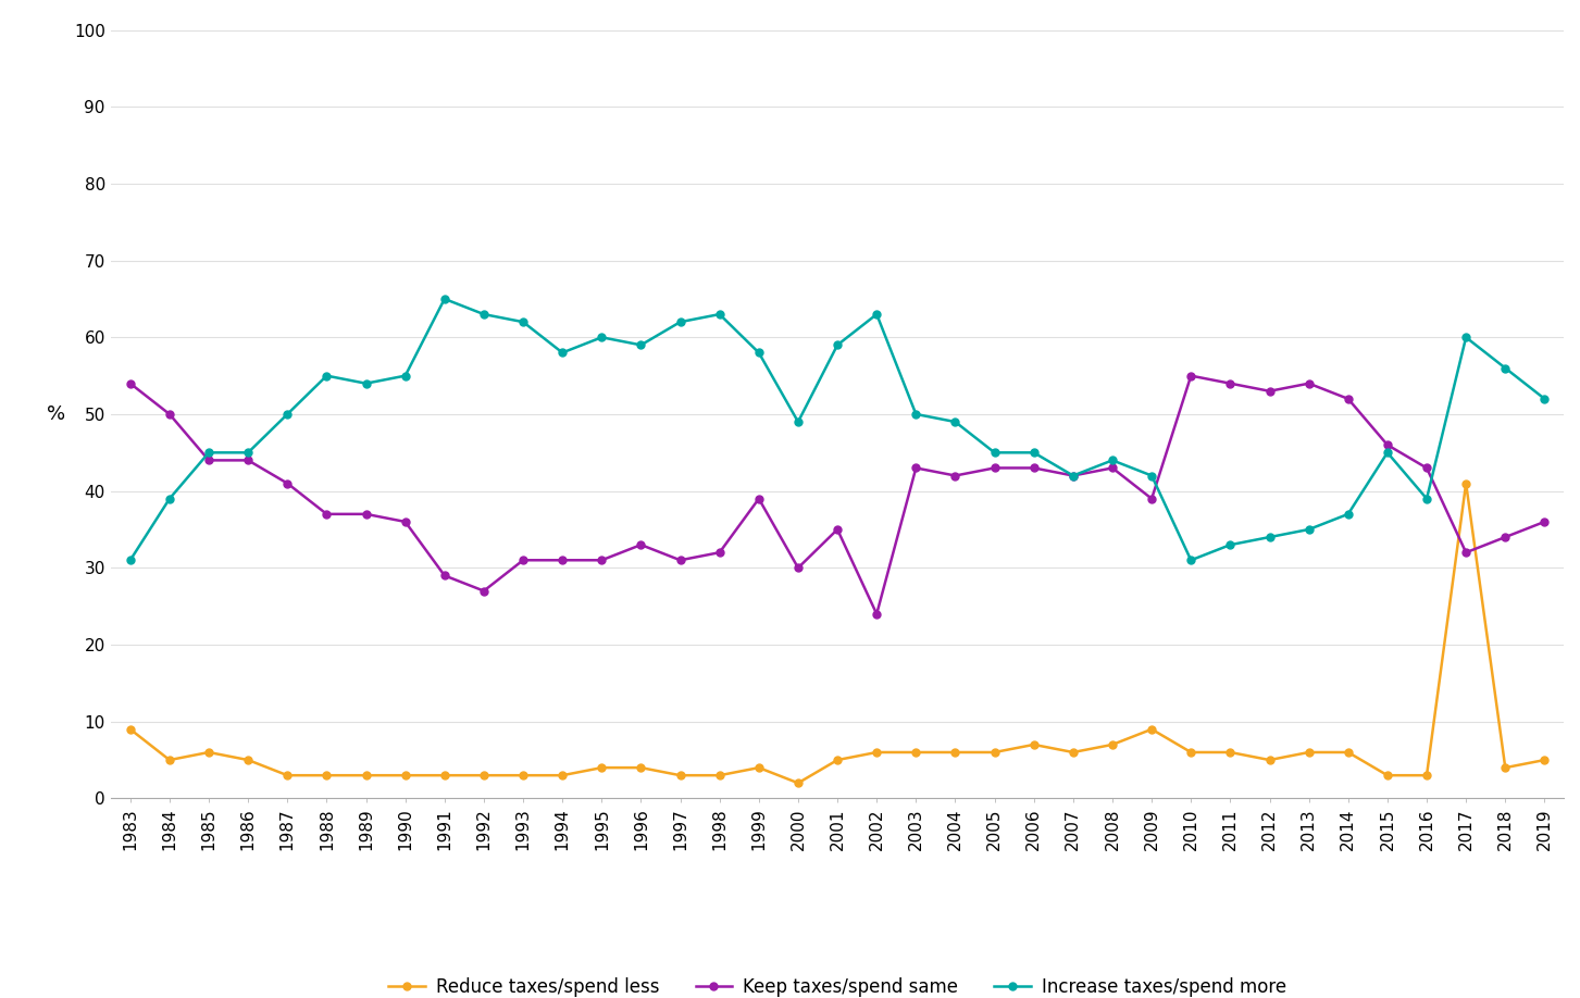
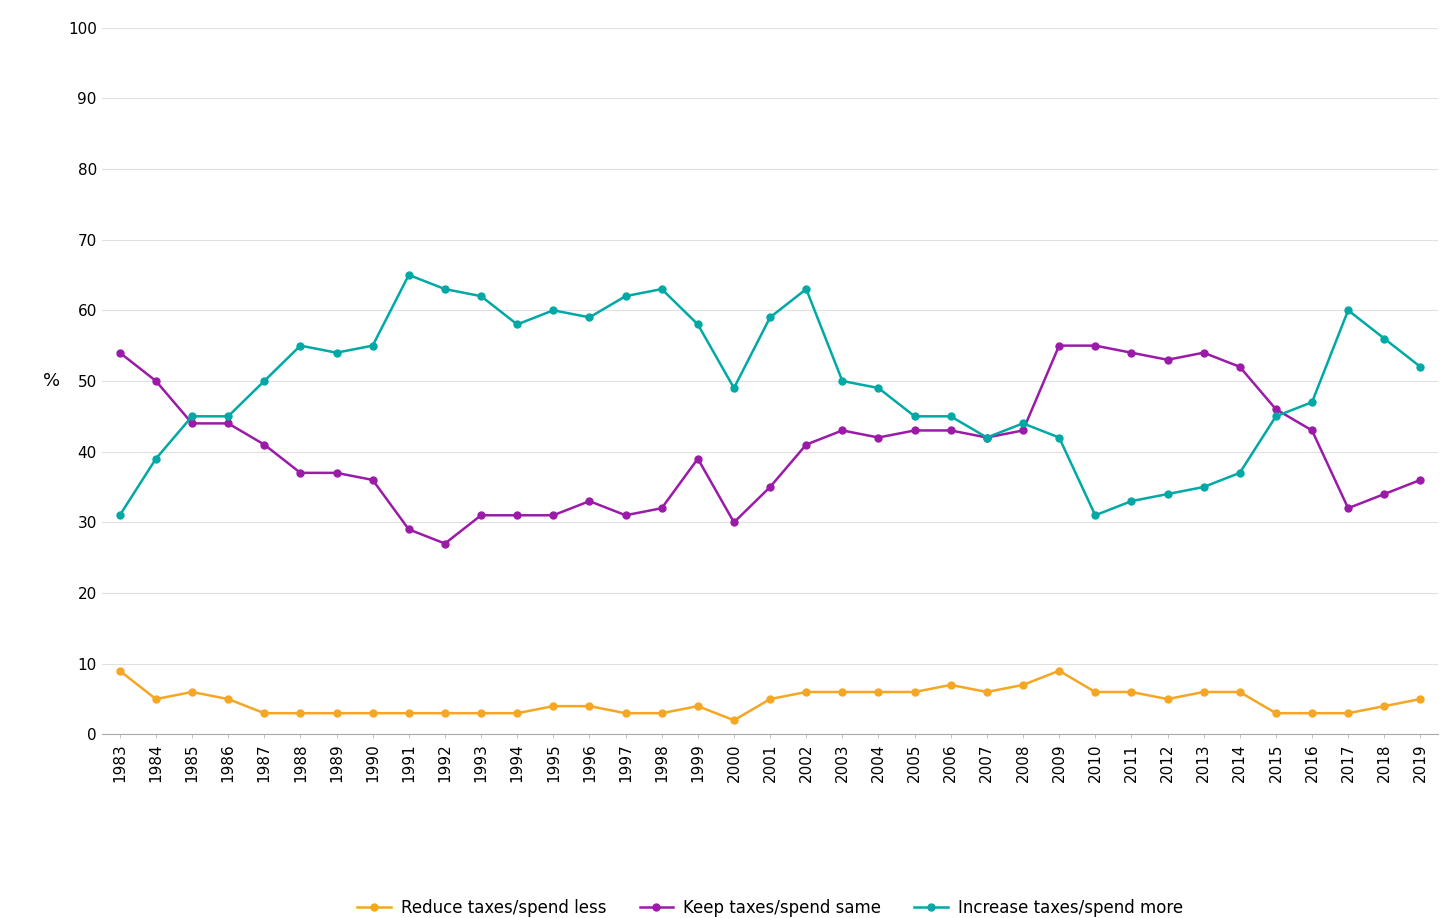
Keep taxes/spend same/2002: 24 -> 41
Keep taxes/spend same/2009: 39 -> 55
Increase taxes/spend more/2016: 39 -> 47
Reduce taxes/spend less/2017: 41 -> 3
